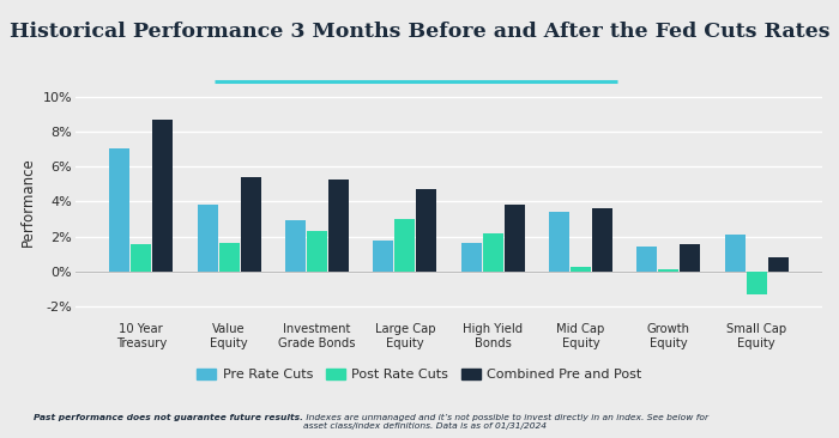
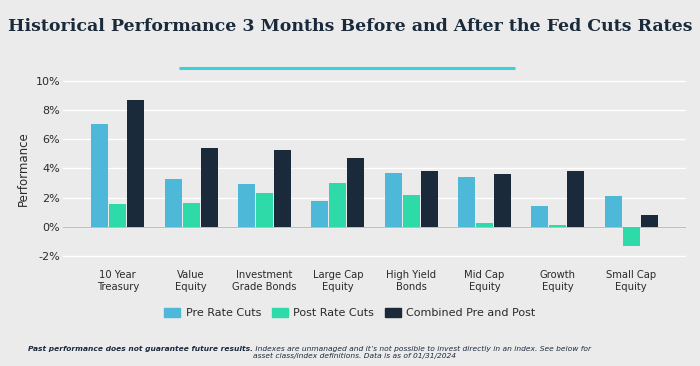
Pre Rate Cuts/Value Equity: 3.8% -> 3.3%
Pre Rate Cuts/High Yield Bonds: 1.6% -> 3.7%
Combined Pre and Post/Growth Equity: 1.6% -> 3.8%
